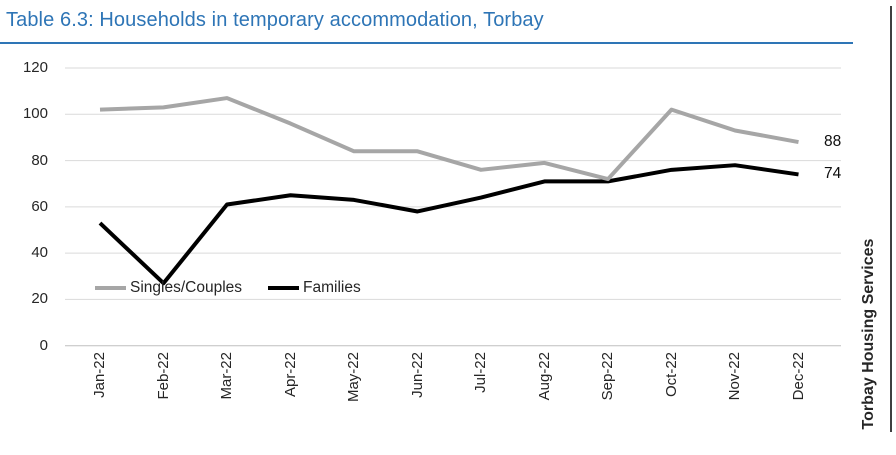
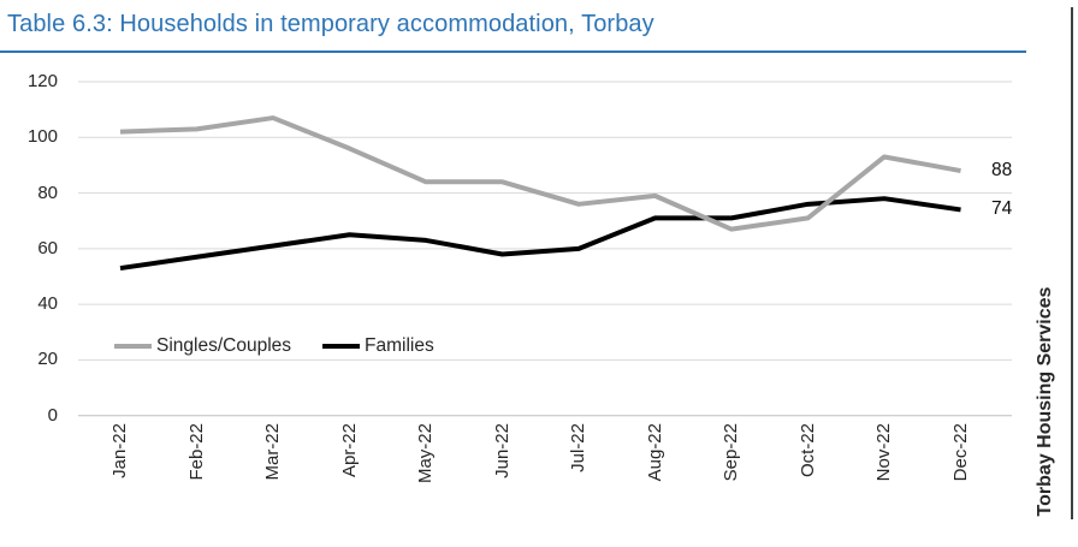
Families/Feb-22: 27 -> 57
Families/Jul-22: 64 -> 60
Singles/Couples/Sep-22: 72 -> 67
Singles/Couples/Oct-22: 102 -> 71
